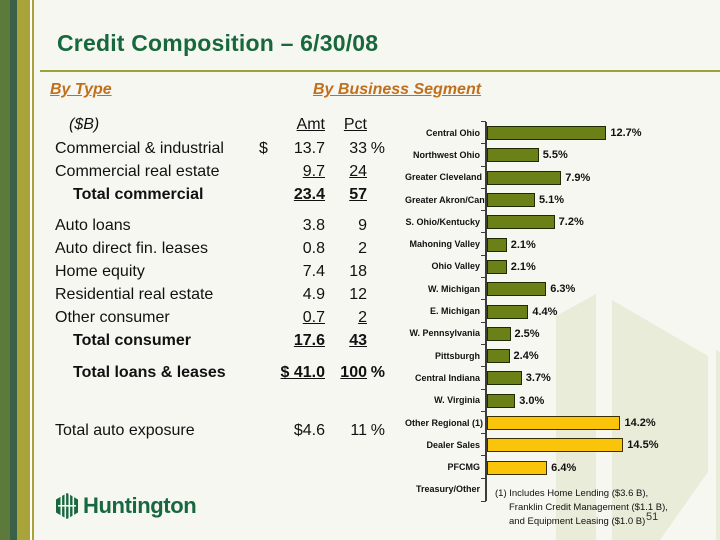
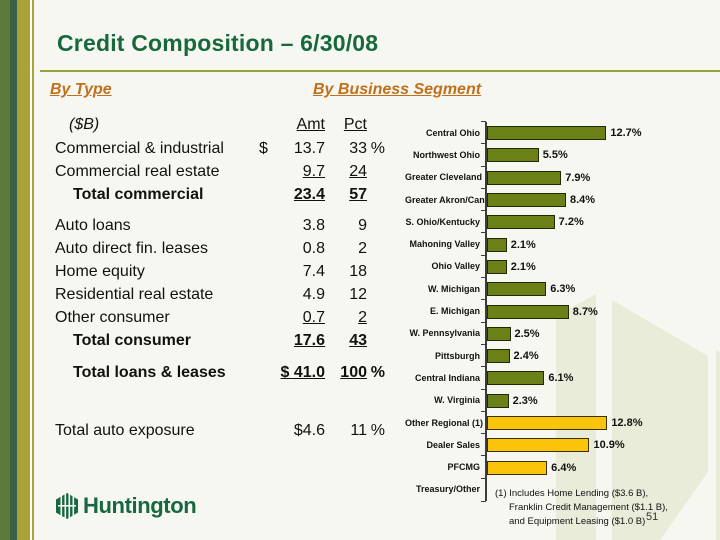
Greater Akron/Canton: 5.1% -> 8.4%
E. Michigan: 4.4% -> 8.7%
Central Indiana: 3.7% -> 6.1%
W. Virginia: 3.0% -> 2.3%
Other Regional (1): 14.2% -> 12.8%
Dealer Sales: 14.5% -> 10.9%
